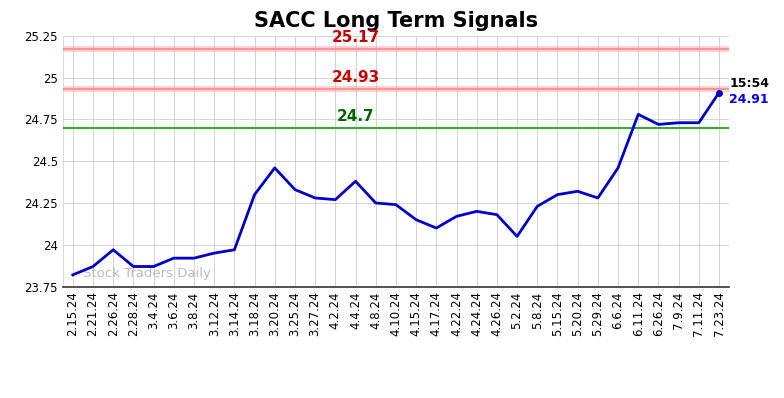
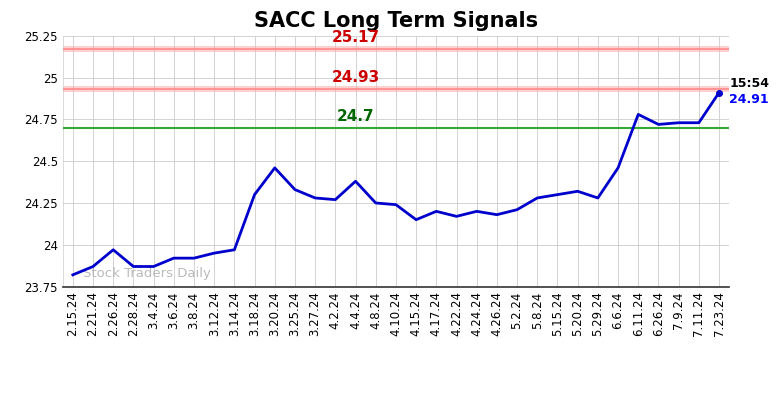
4.17.24: 24.10 -> 24.20
5.2.24: 24.05 -> 24.21
5.8.24: 24.23 -> 24.28
